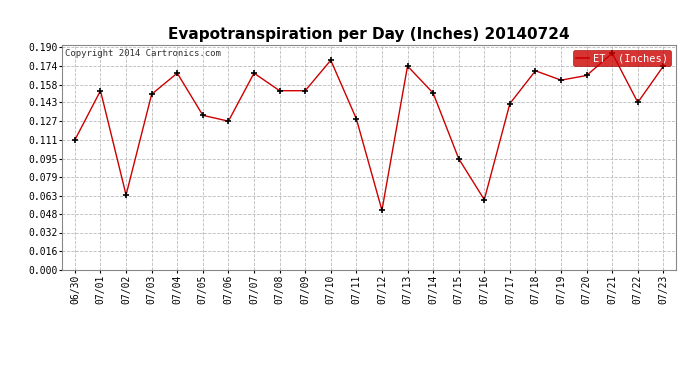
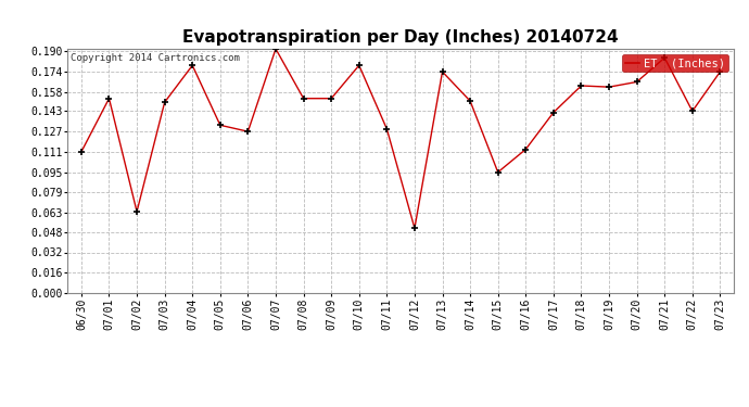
07/04: 0.168 -> 0.179
07/07: 0.168 -> 0.192
07/16: 0.060 -> 0.113
07/18: 0.170 -> 0.163
